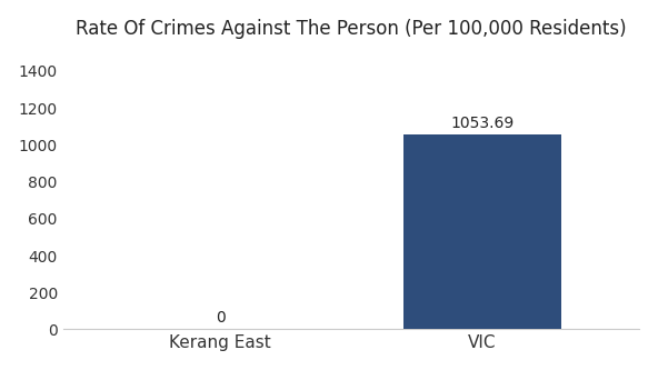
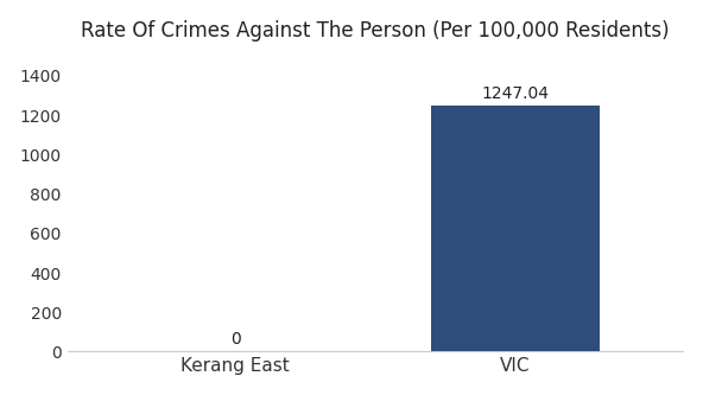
VIC: 1053.69 -> 1247.04
